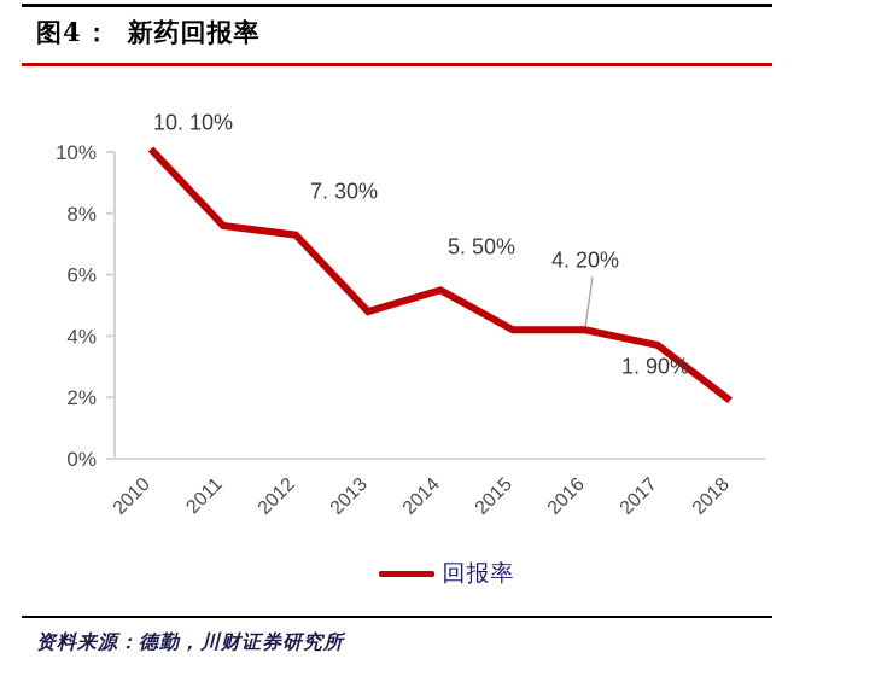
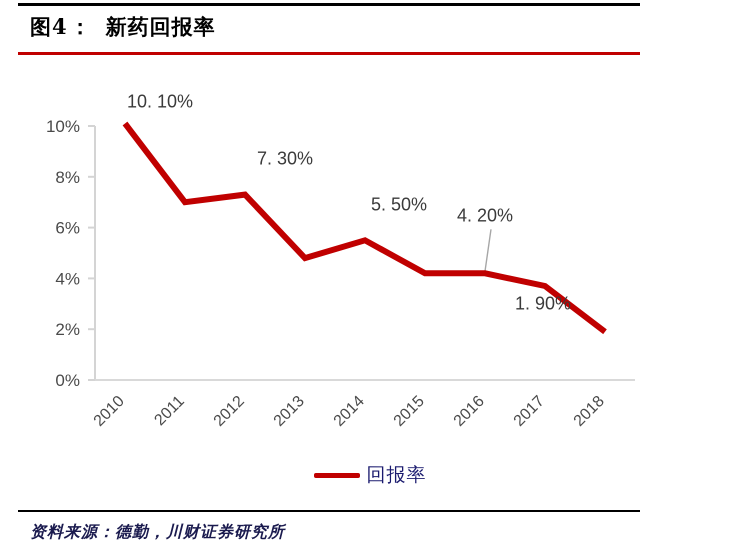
2011: 7.6% -> 7.0%
